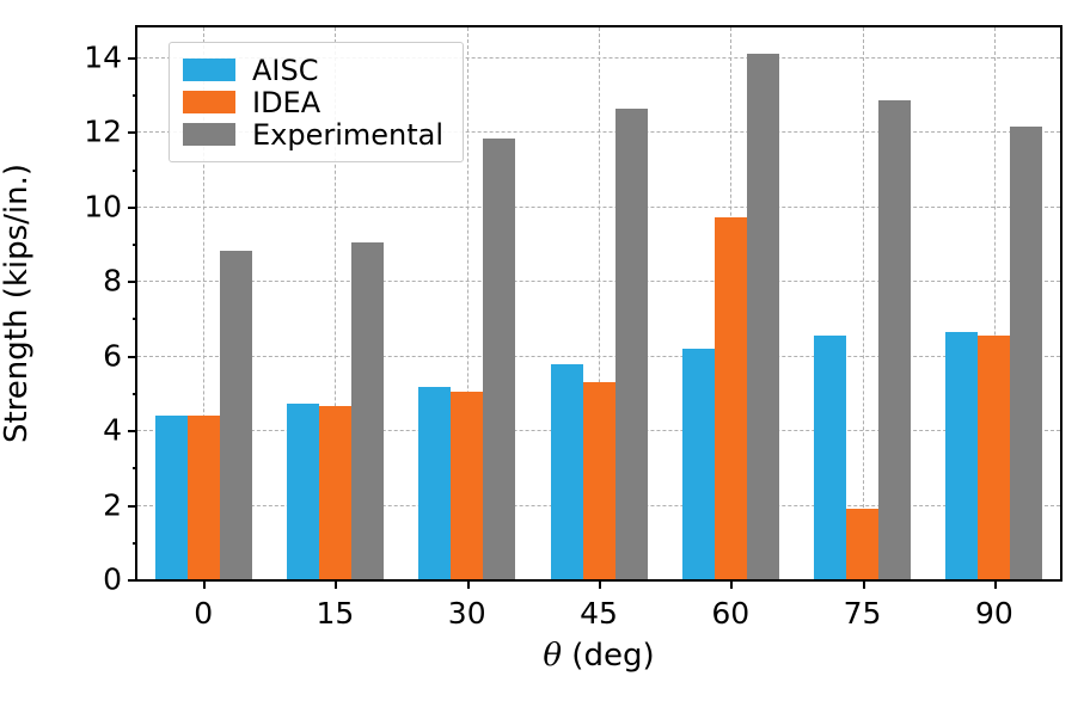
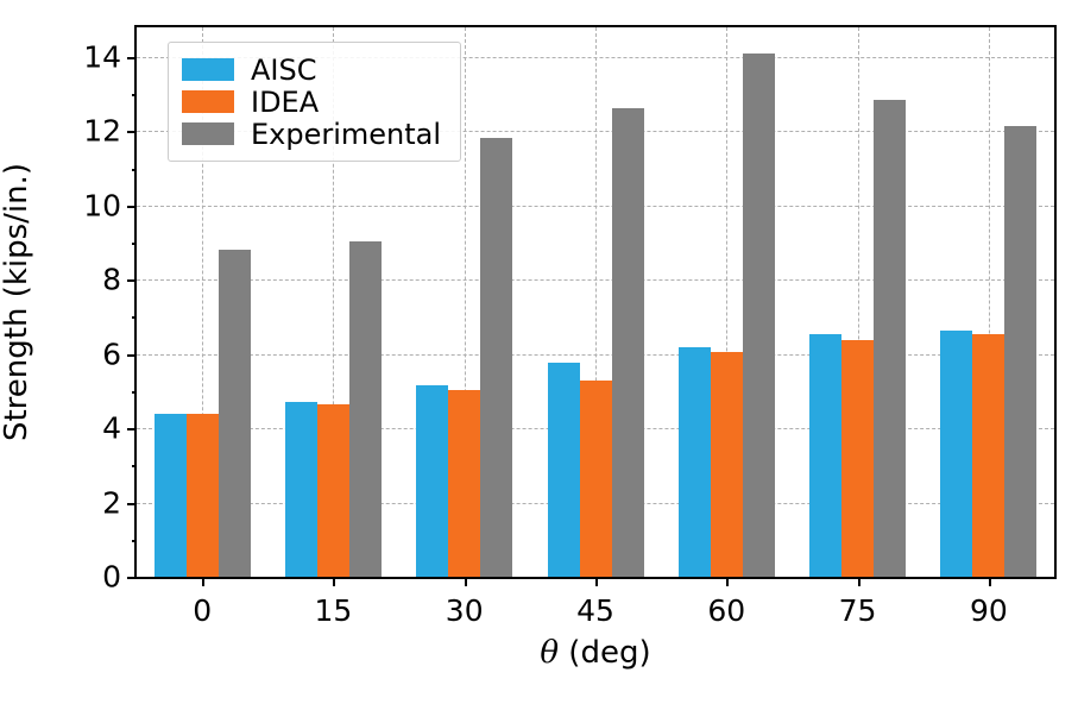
IDEA/60: 9.7 -> 6.0
IDEA/75: 1.9 -> 6.4
